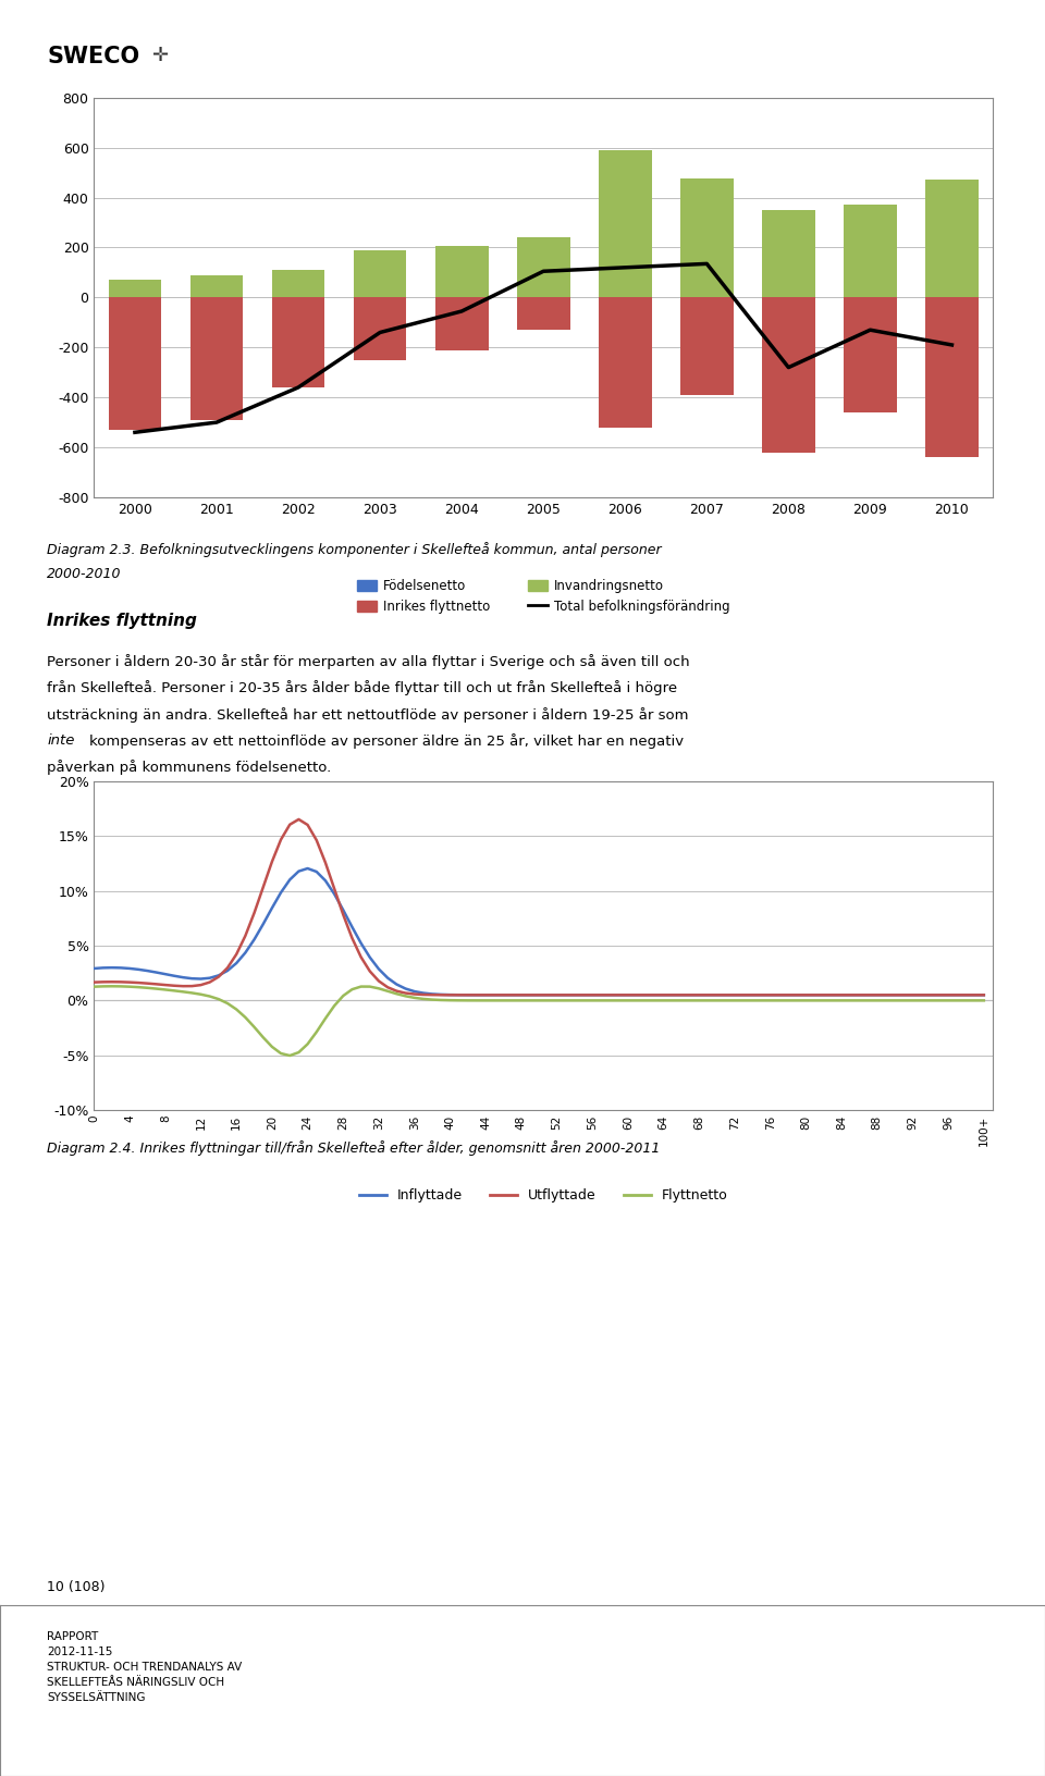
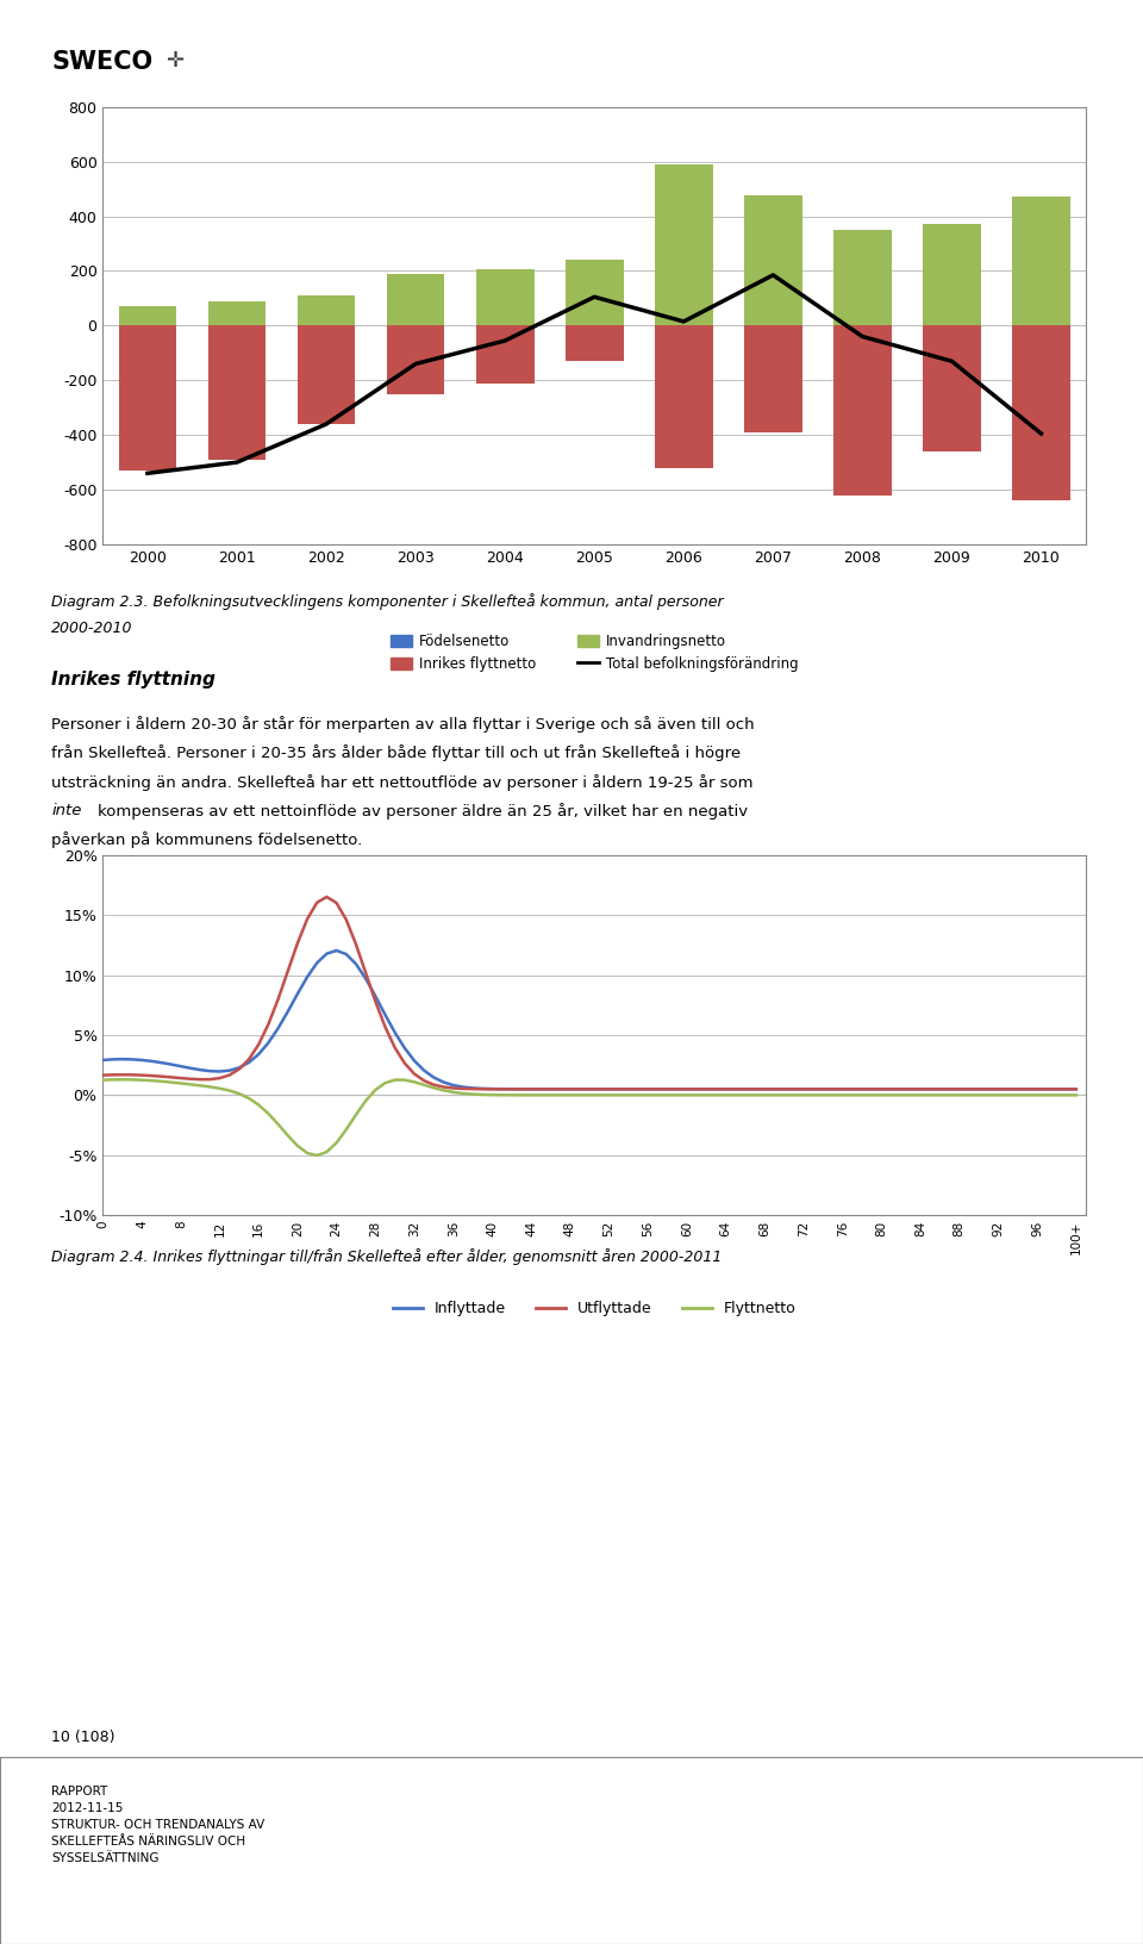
Total befolkningsförändring/2006: 120 -> 15
Total befolkningsförändring/2007: 135 -> 185
Total befolkningsförändring/2008: -280 -> -40
Total befolkningsförändring/2010: -190 -> -395
